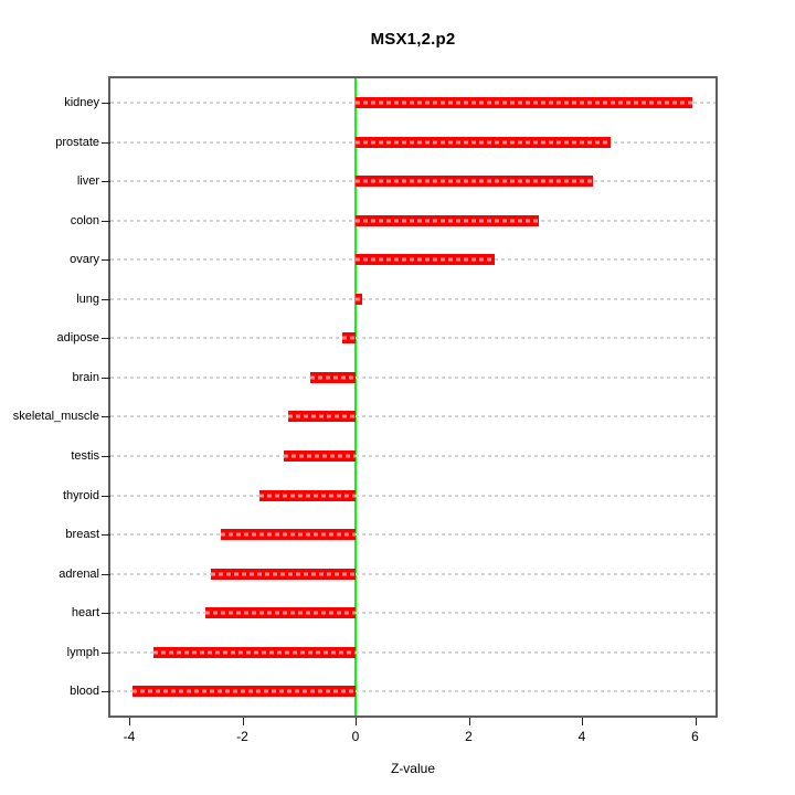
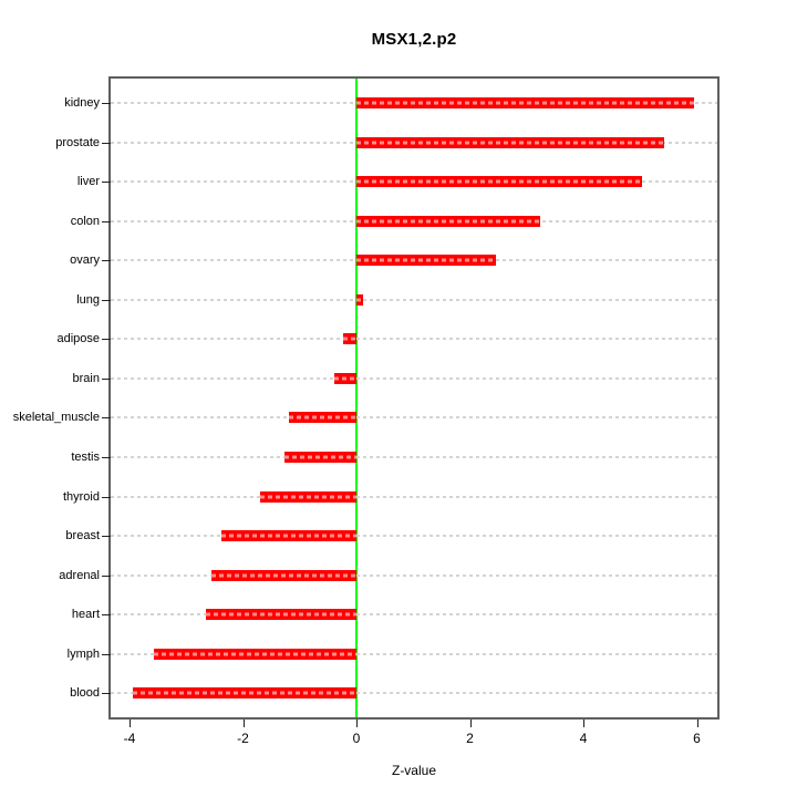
prostate: 4.5 -> 5.4
liver: 4.2 -> 5.0
brain: -0.8 -> -0.4
